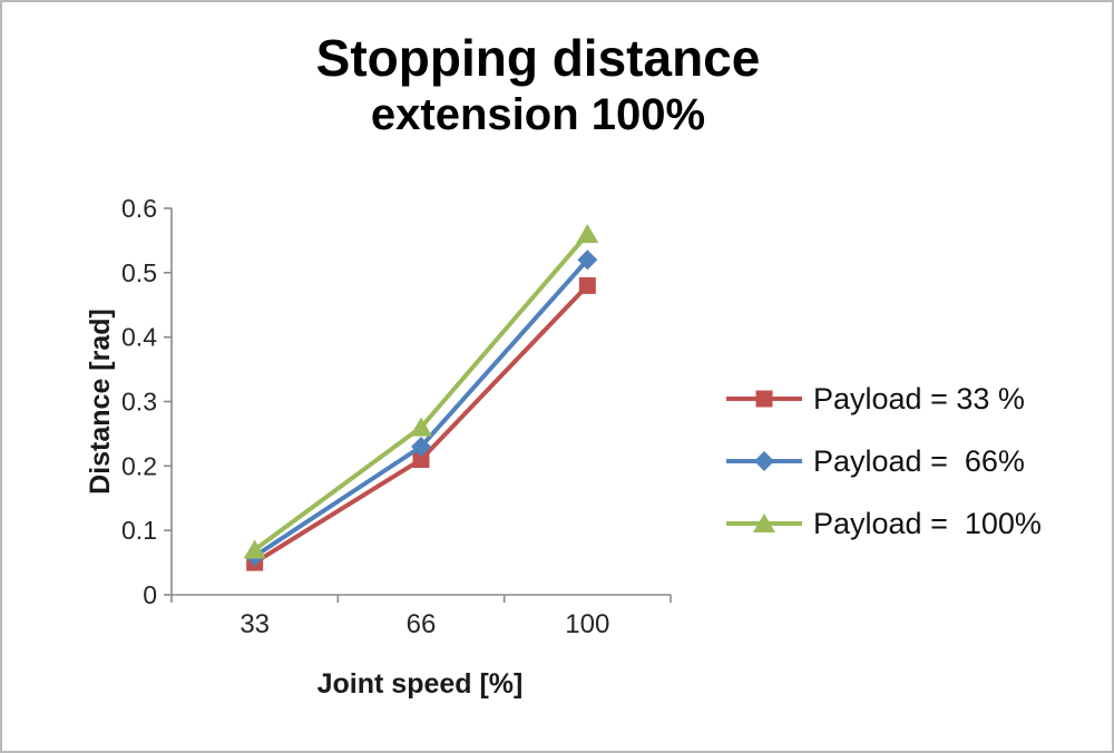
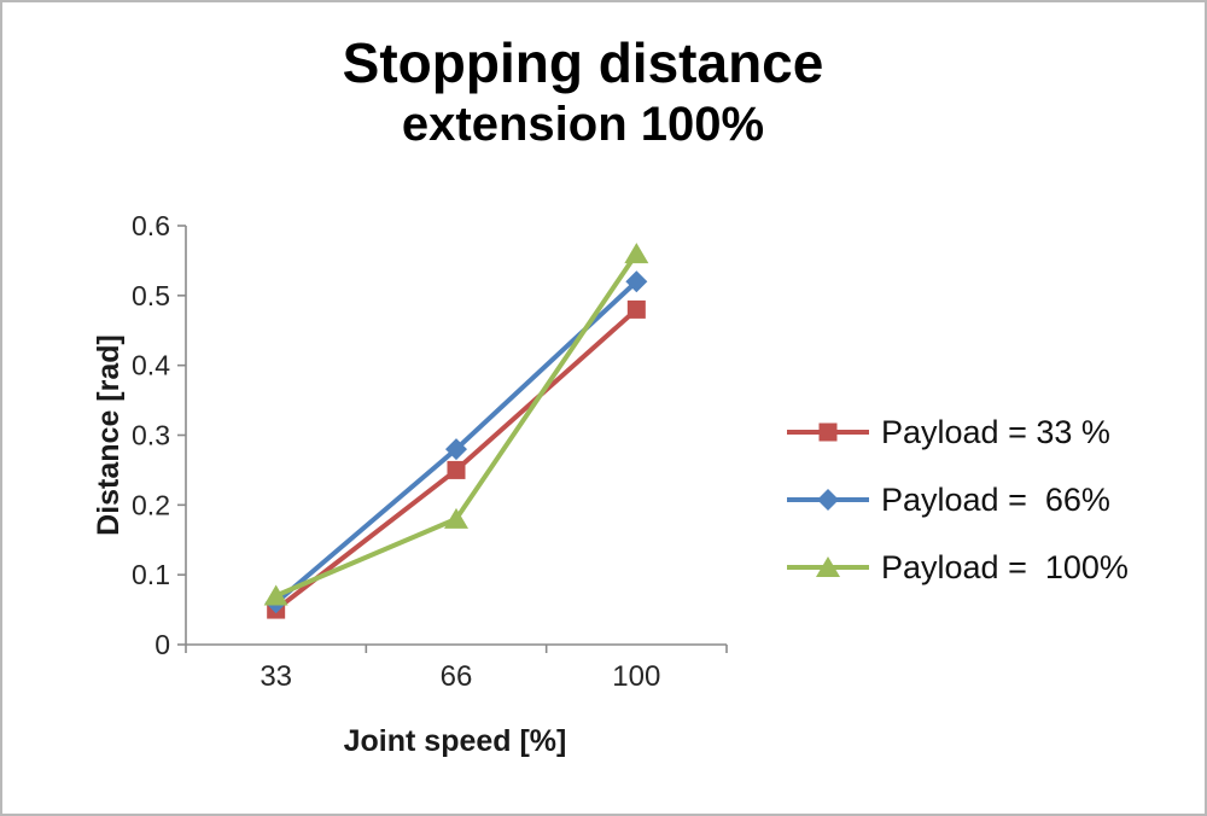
Payload = 33 %/66: 0.21 -> 0.25
Payload = 66%/66: 0.23 -> 0.28
Payload = 100%/66: 0.26 -> 0.18
